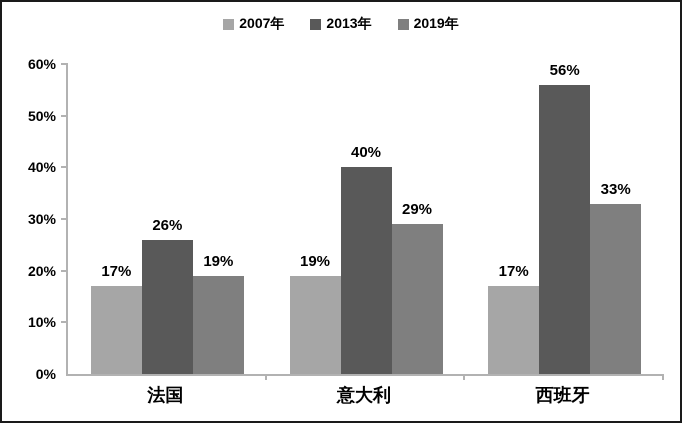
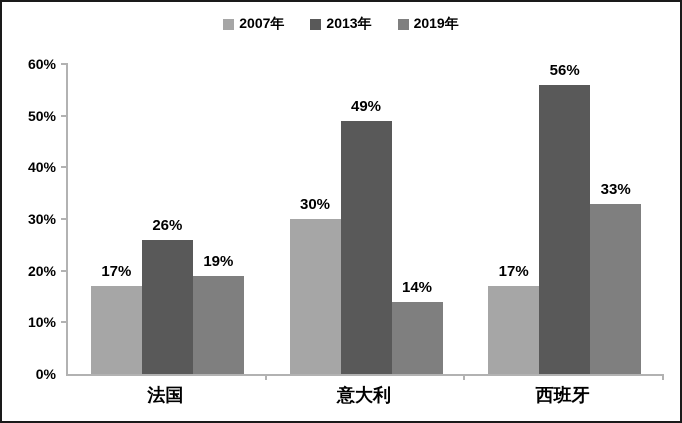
2007年/意大利: 19% -> 30%
2013年/意大利: 40% -> 49%
2019年/意大利: 29% -> 14%
